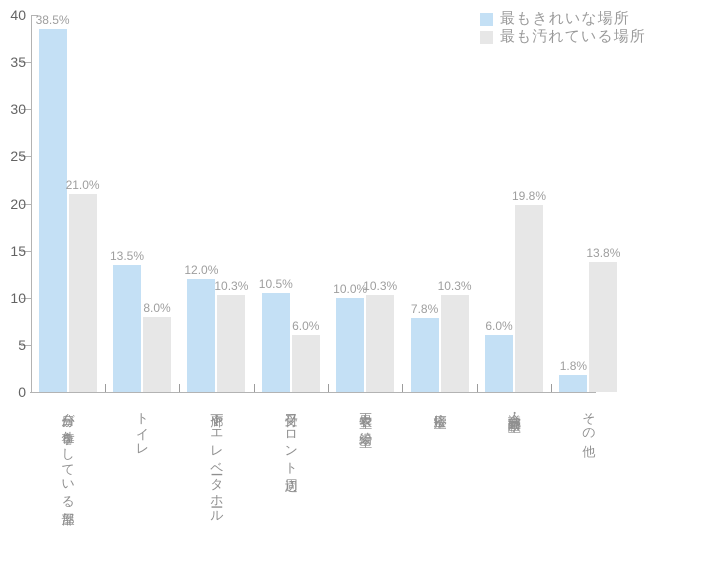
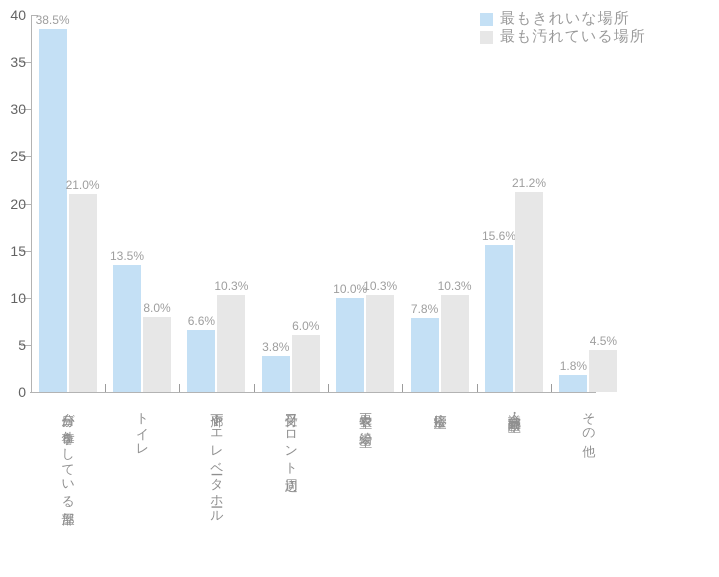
最もきれいな場所/廊下やエレベータホール: 12.0% -> 6.6%
最もきれいな場所/受付フロント周辺: 10.5% -> 3.8%
最もきれいな場所/会議室・商談室: 6.0% -> 15.6%
最も汚れている場所/会議室・商談室: 19.8% -> 21.2%
最も汚れている場所/その他: 13.8% -> 4.5%
